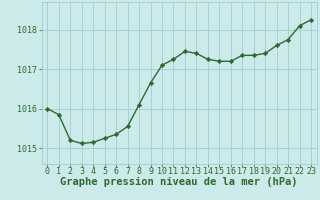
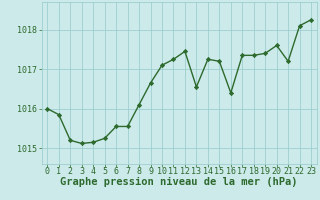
6: 1015.35 -> 1015.55
13: 1017.40 -> 1016.55
16: 1017.20 -> 1016.40
21: 1017.75 -> 1017.20
